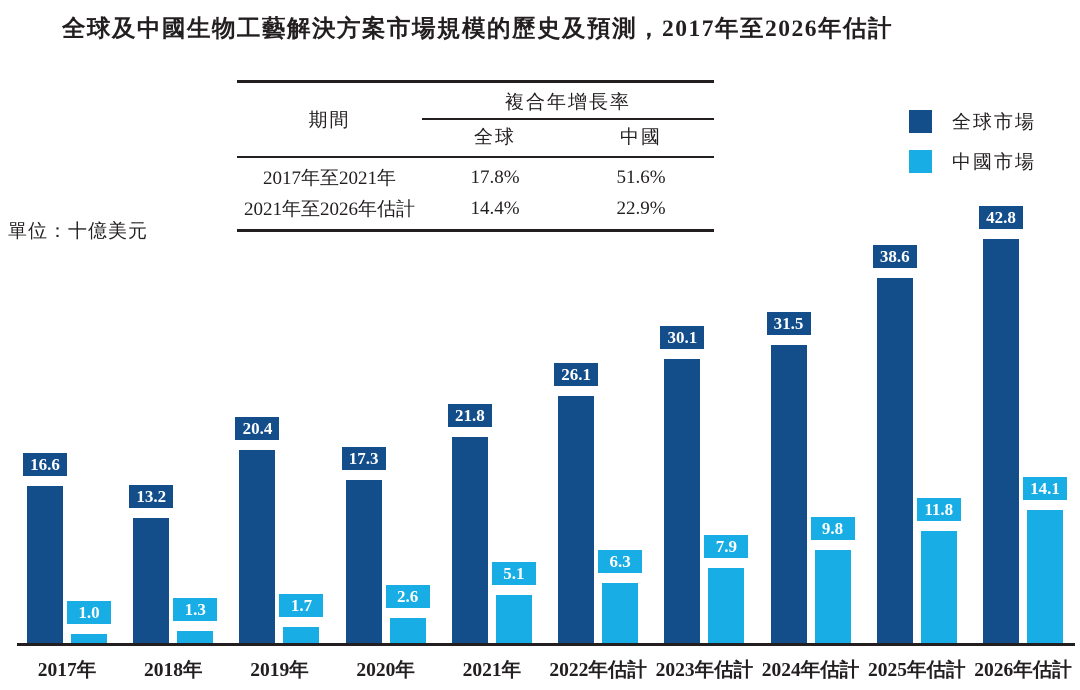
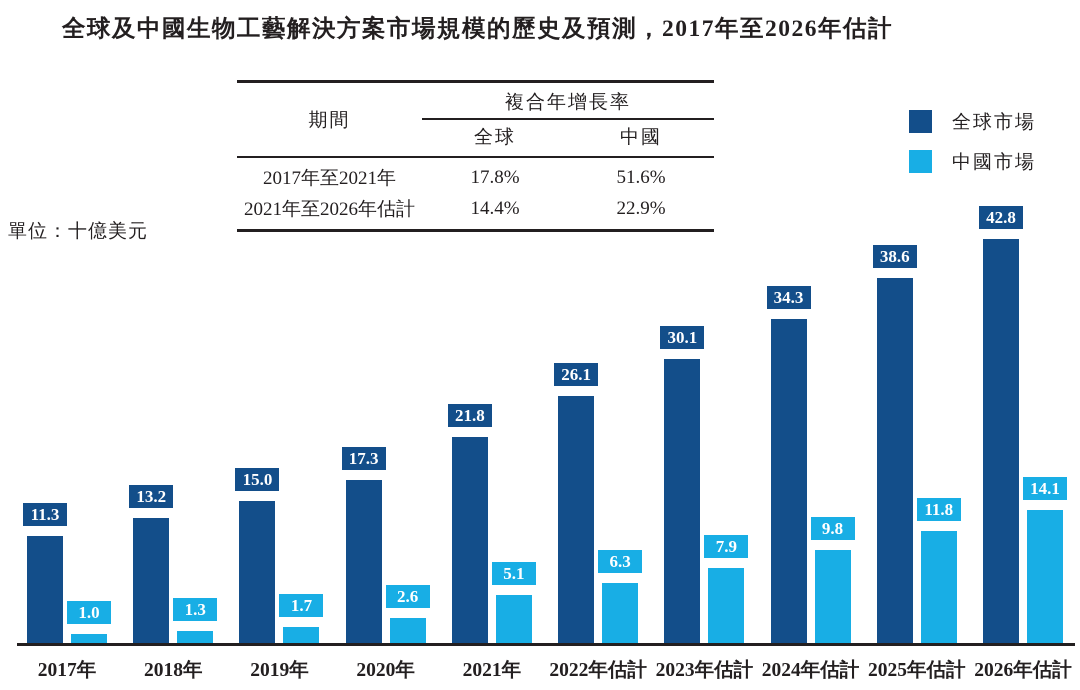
全球市場/2017年: 16.6 -> 11.3
全球市場/2019年: 20.4 -> 15.0
全球市場/2024年估計: 31.5 -> 34.3
